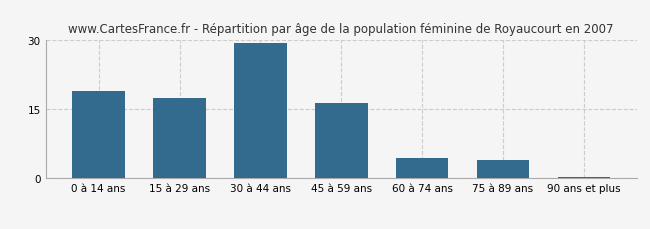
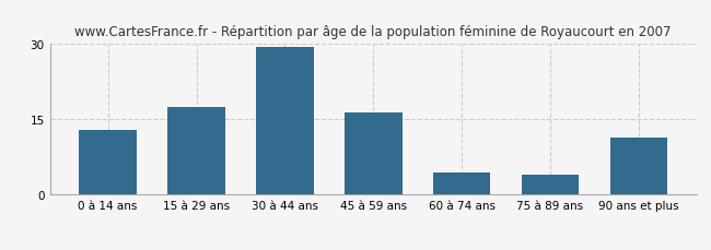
0 à 14 ans: 19.0 -> 13.0
90 ans et plus: 0.2 -> 11.5
